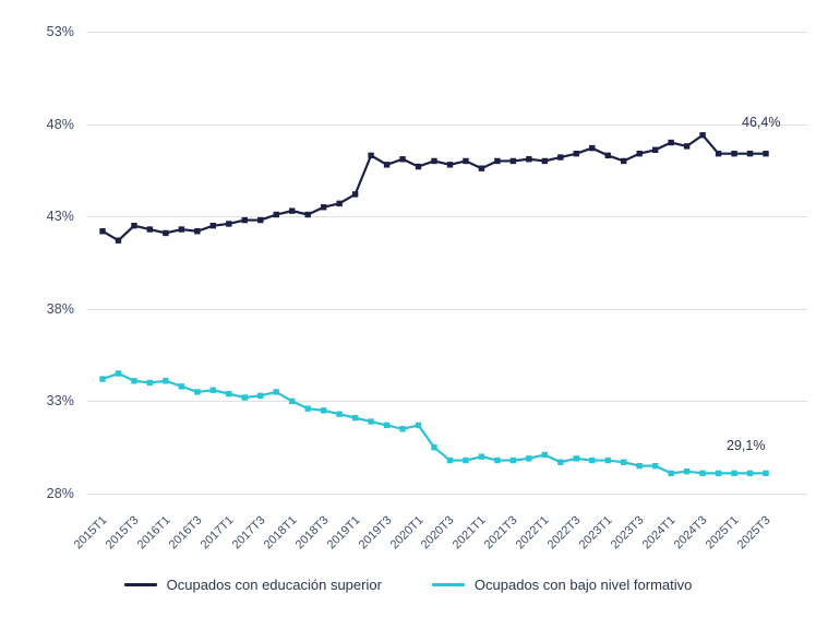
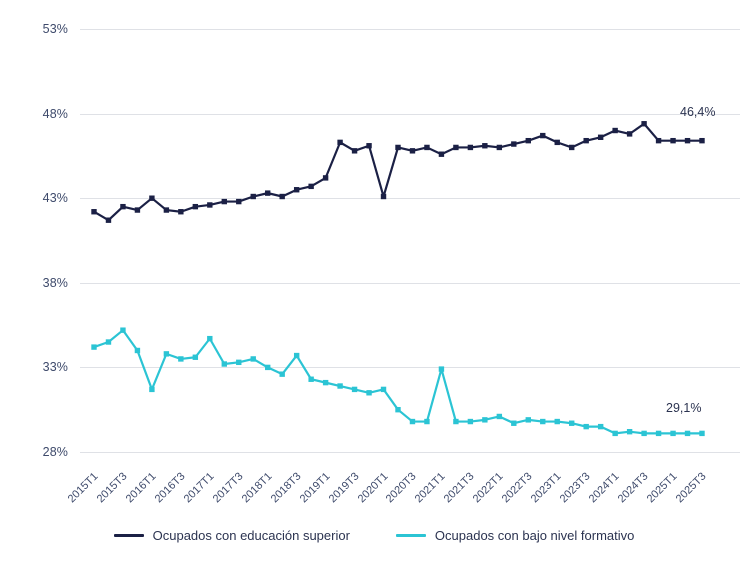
Ocupados con bajo nivel formativo/2015T3: 34.1% -> 35.2%
Ocupados con educación superior/2016T1: 42.1% -> 43.0%
Ocupados con bajo nivel formativo/2016T1: 34.1% -> 31.7%
Ocupados con bajo nivel formativo/2017T1: 33.4% -> 34.7%
Ocupados con bajo nivel formativo/2018T3: 32.5% -> 33.7%
Ocupados con educación superior/2020T1: 45.7% -> 43.1%
Ocupados con bajo nivel formativo/2021T1: 30.0% -> 32.9%
